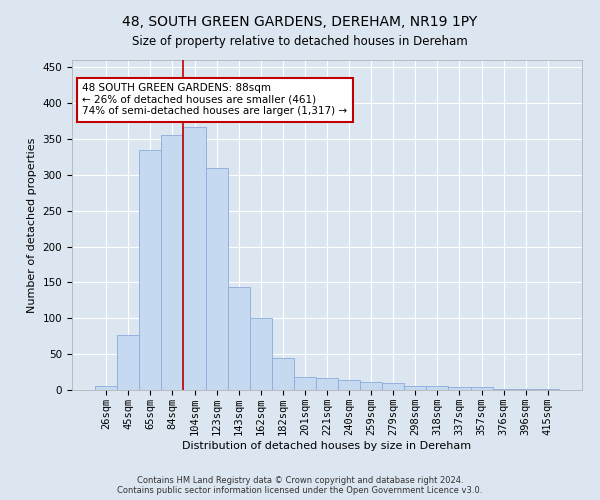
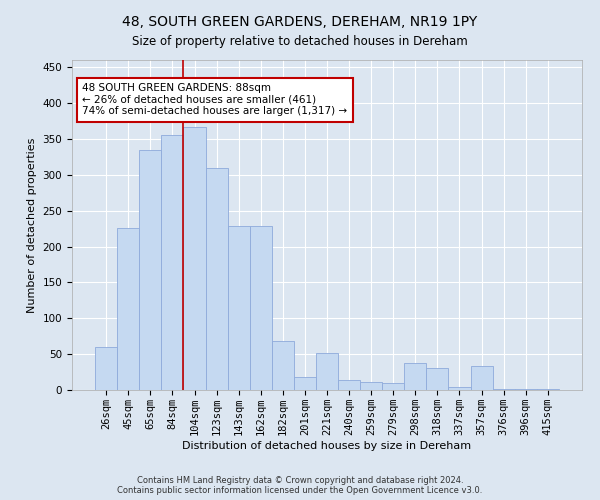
26sqm: 5 -> 60
45sqm: 76 -> 226
143sqm: 143 -> 228
162sqm: 100 -> 228
182sqm: 45 -> 68
221sqm: 17 -> 52
298sqm: 5 -> 38
318sqm: 5 -> 30
357sqm: 4 -> 34
